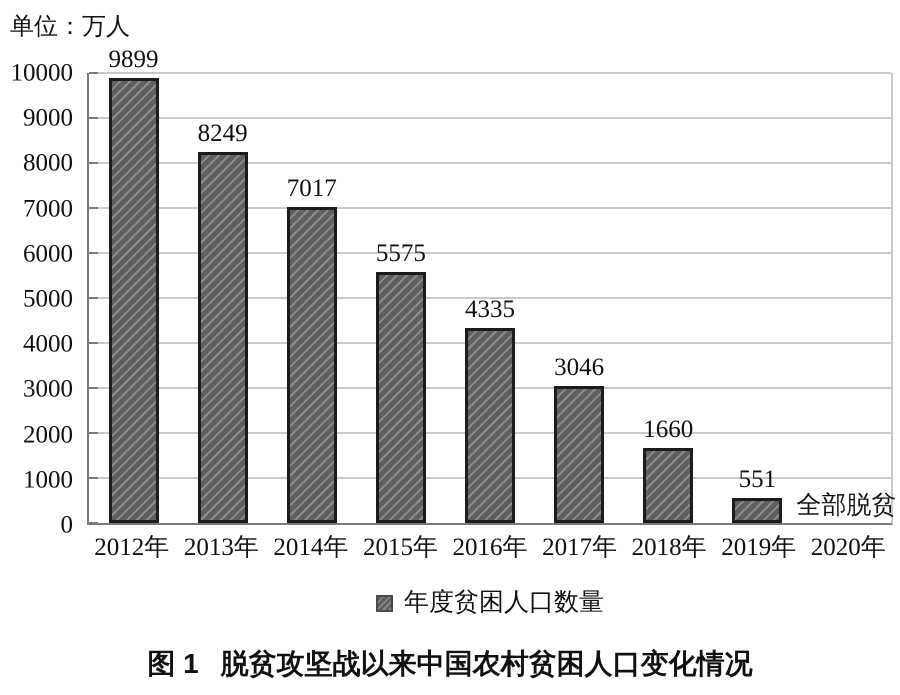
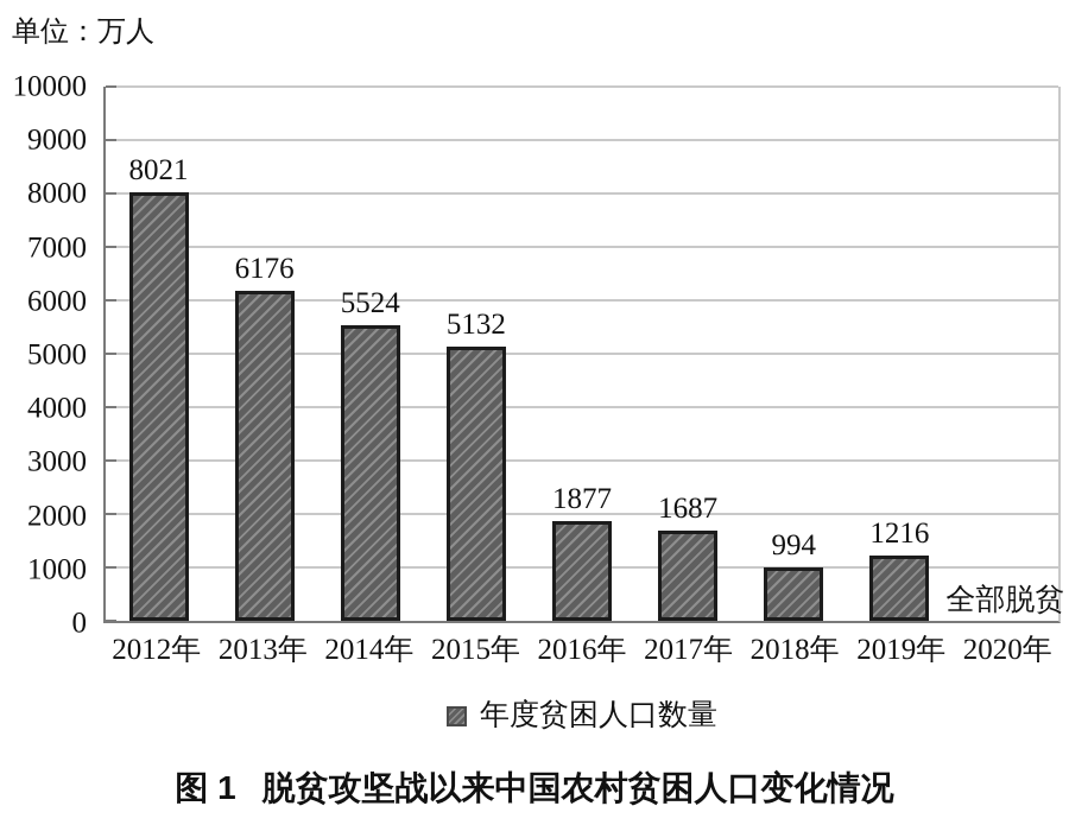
2012年: 9899 -> 8021
2013年: 8249 -> 6176
2014年: 7017 -> 5524
2015年: 5575 -> 5132
2016年: 4335 -> 1877
2017年: 3046 -> 1687
2018年: 1660 -> 994
2019年: 551 -> 1216
